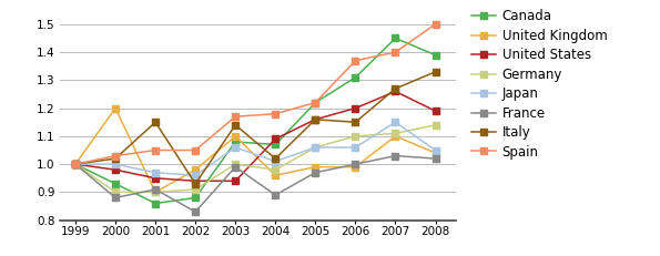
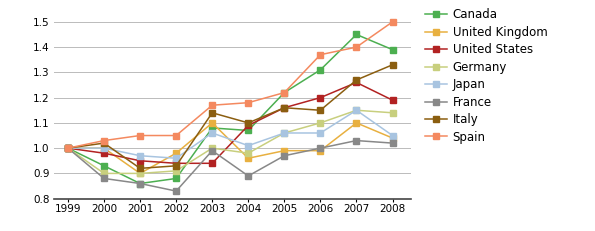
United Kingdom/2000: 1.20 -> 1.00
France/2001: 0.91 -> 0.86
Italy/2001: 1.15 -> 0.92
Italy/2004: 1.02 -> 1.10
Germany/2007: 1.11 -> 1.15
